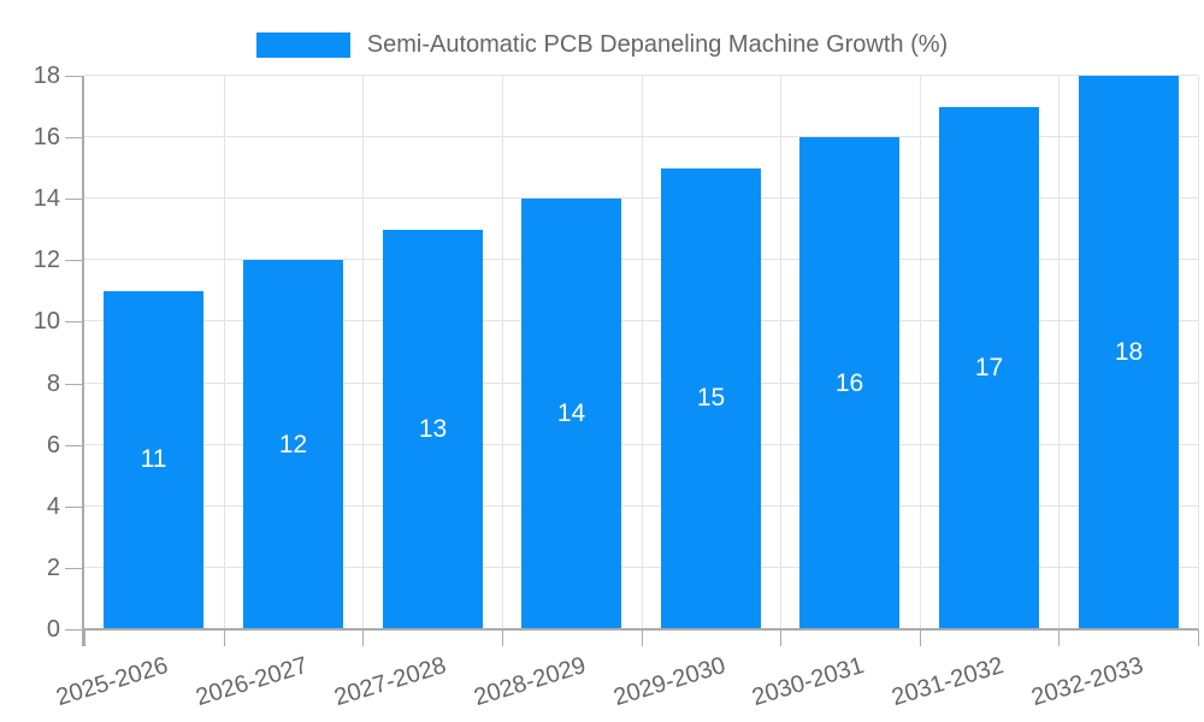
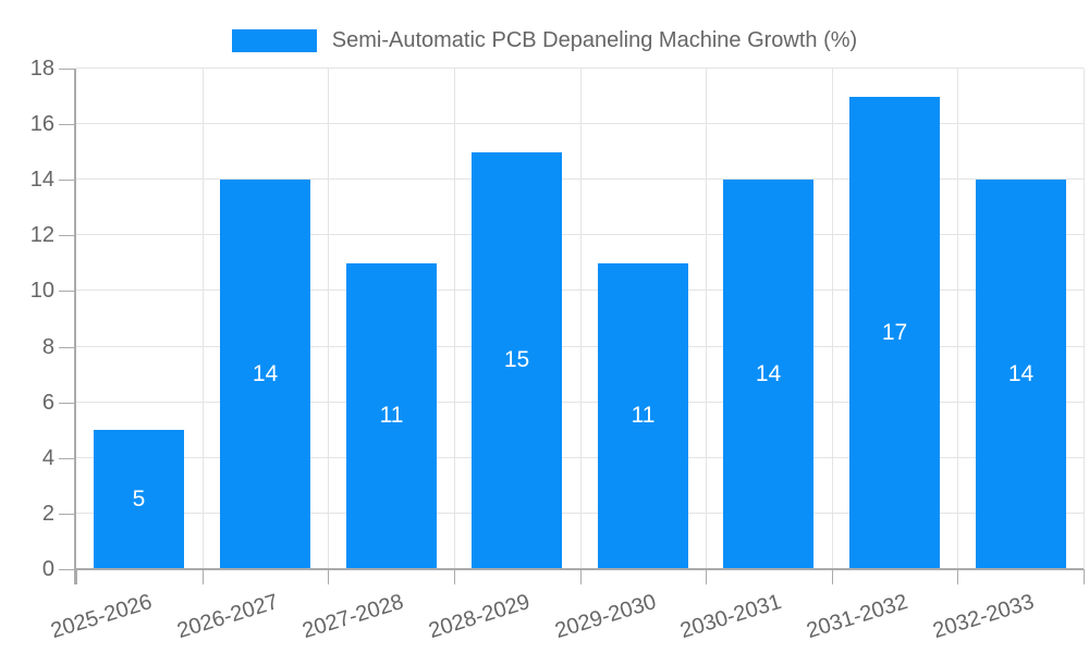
2025-2026: 11 -> 5
2026-2027: 12 -> 14
2027-2028: 13 -> 11
2028-2029: 14 -> 15
2029-2030: 15 -> 11
2030-2031: 16 -> 14
2032-2033: 18 -> 14
